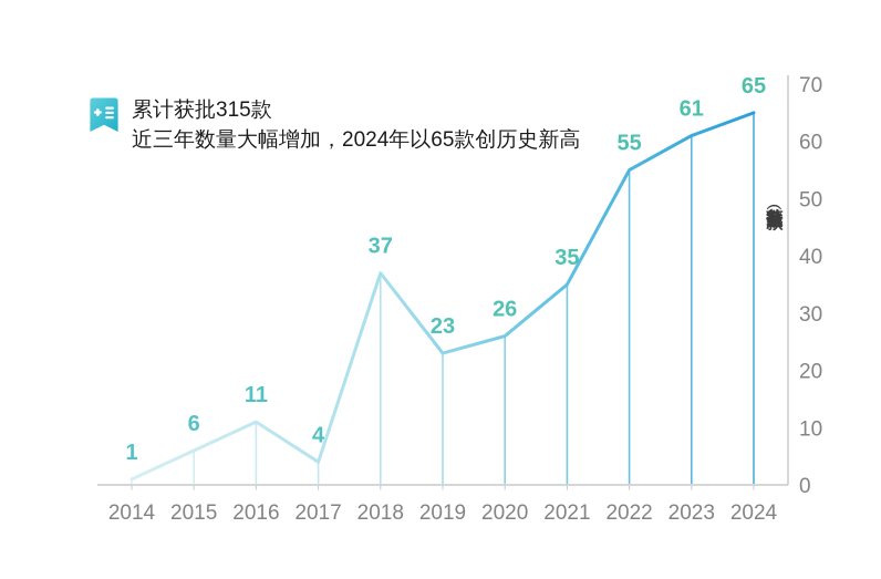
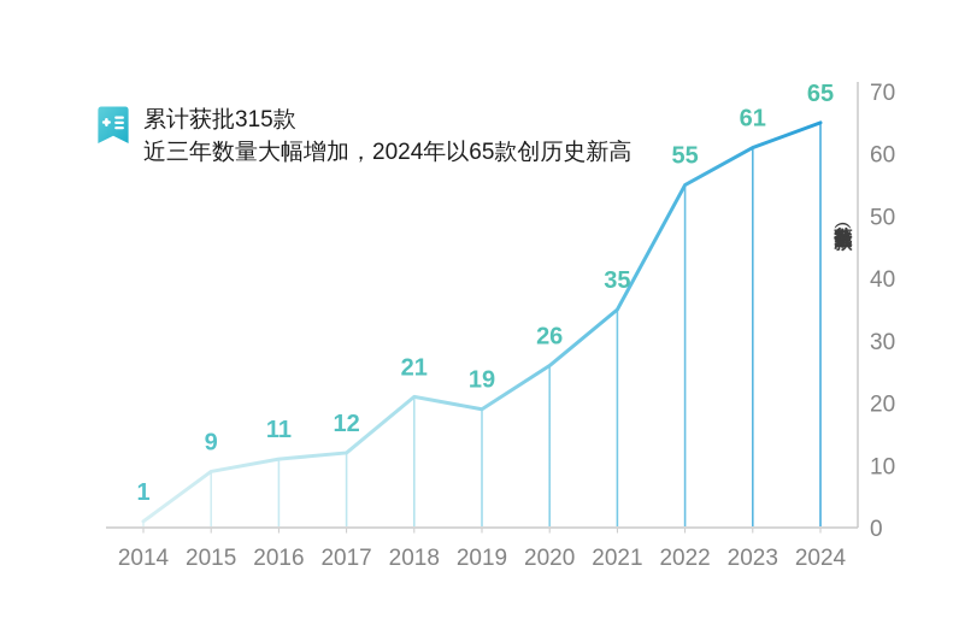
2015: 6 -> 9
2017: 4 -> 12
2018: 37 -> 21
2019: 23 -> 19
